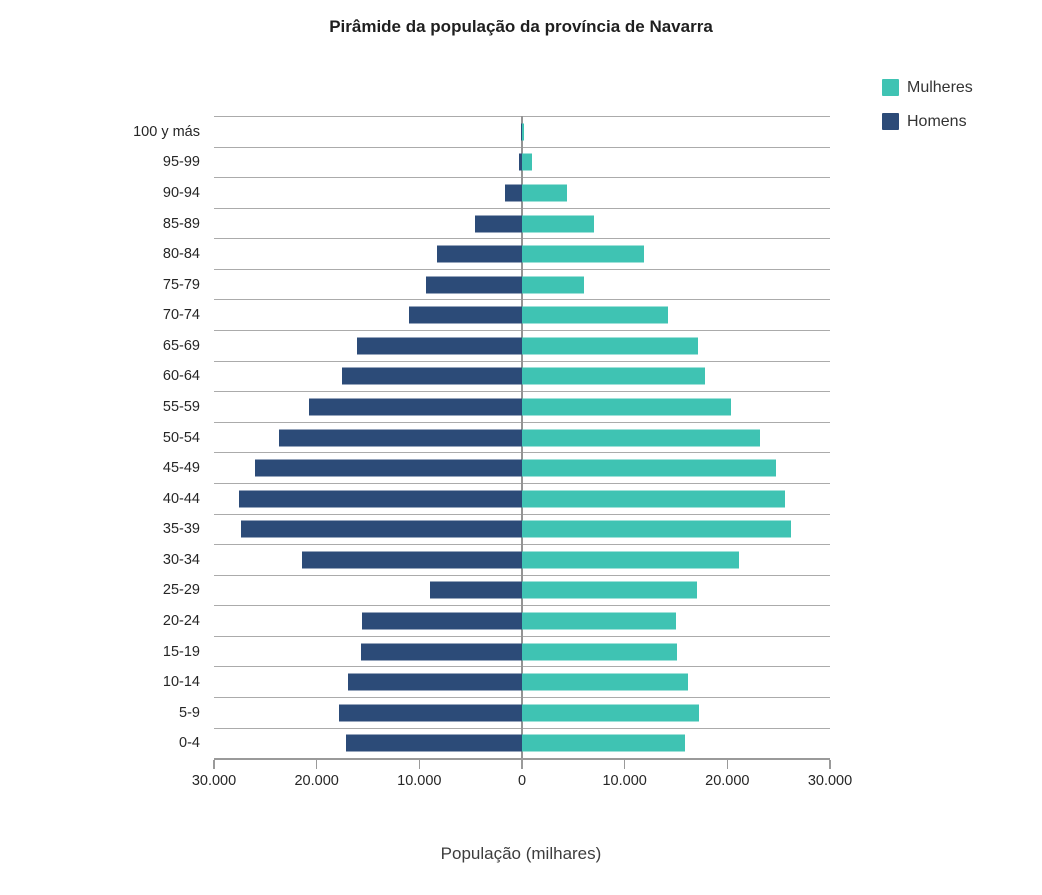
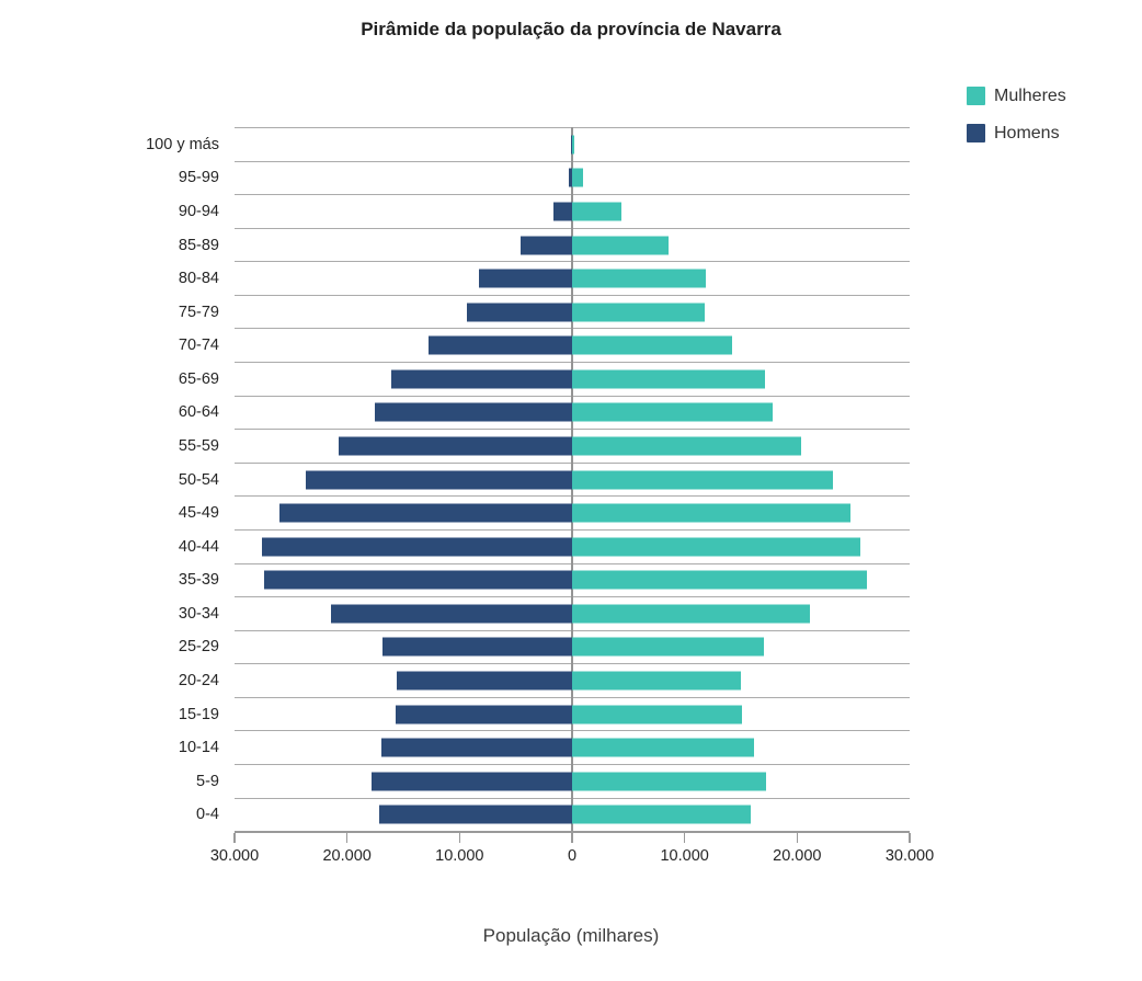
Mulheres/85-89: 7000 -> 9000
Mulheres/75-79: 6000 -> 12000
Homens/70-74: 11000 -> 13000
Homens/25-29: 9000 -> 17000
